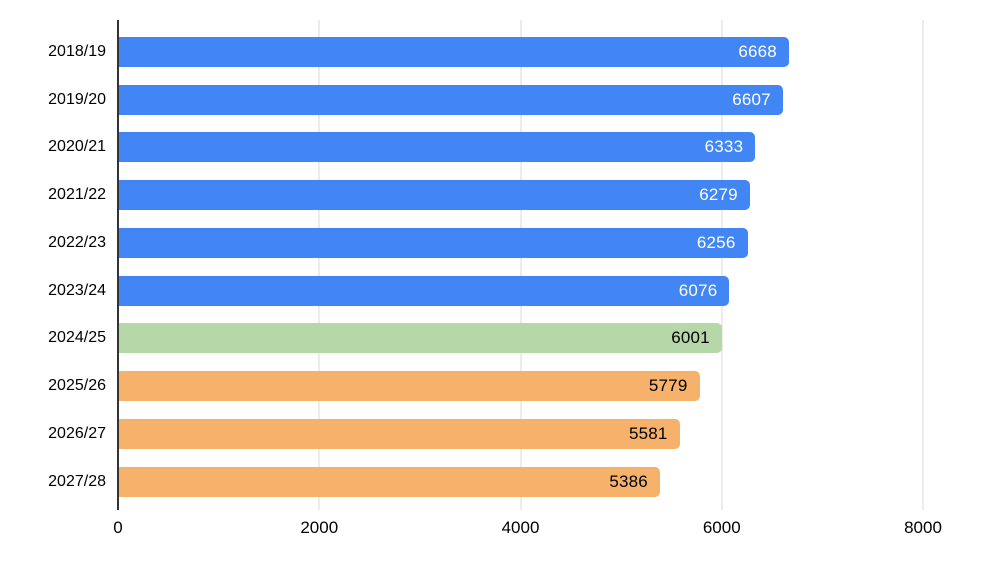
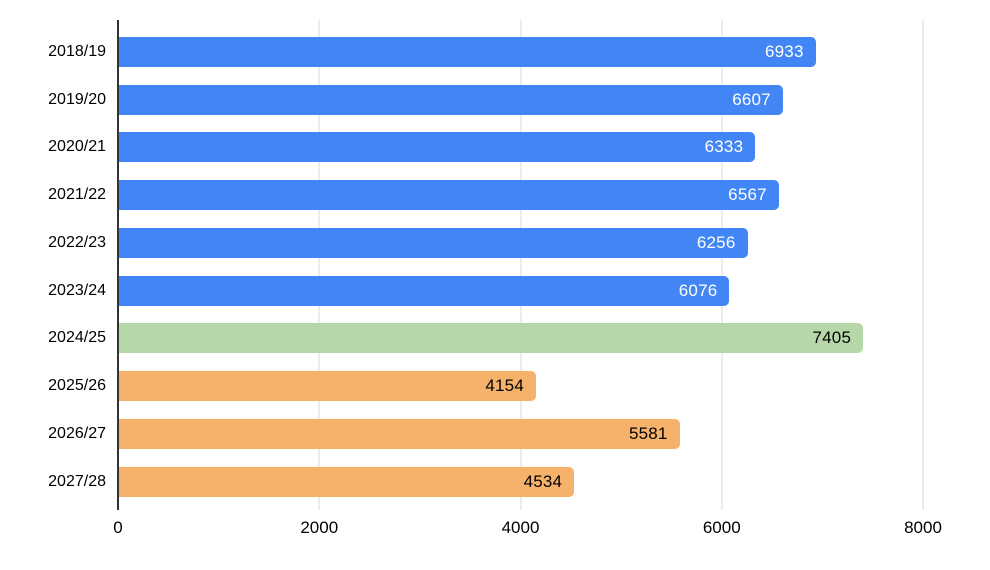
2018/19: 6668 -> 6933
2021/22: 6279 -> 6567
2024/25: 6001 -> 7405
2025/26: 5779 -> 4154
2027/28: 5386 -> 4534
